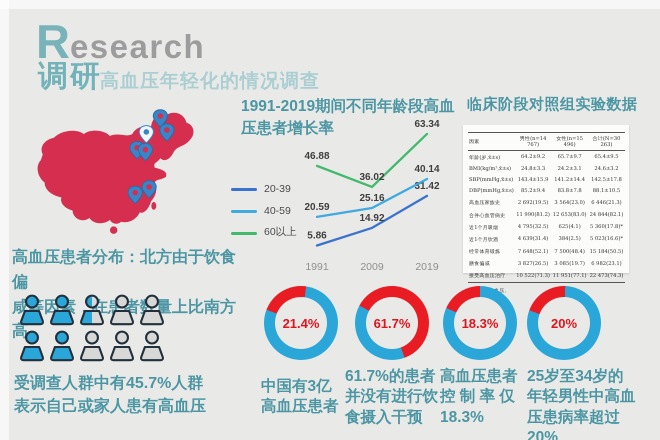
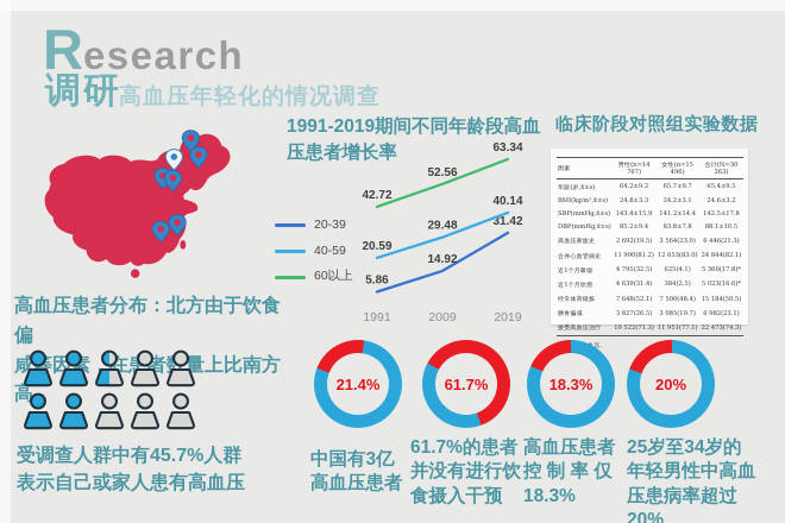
60以上/1991: 46.88 -> 42.72
40-59/2009: 25.16 -> 29.48
60以上/2009: 36.02 -> 52.56
